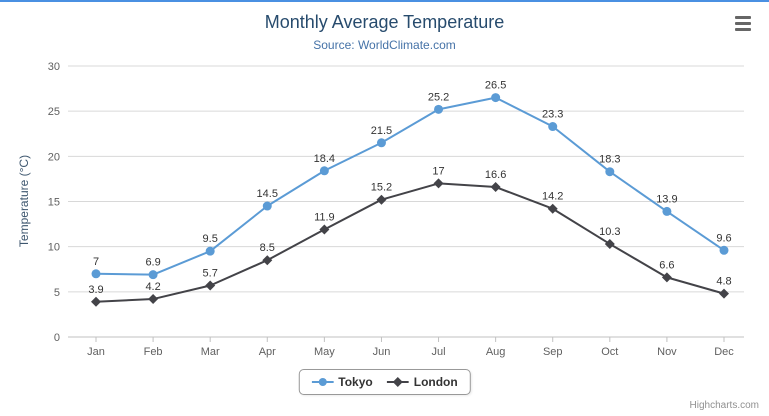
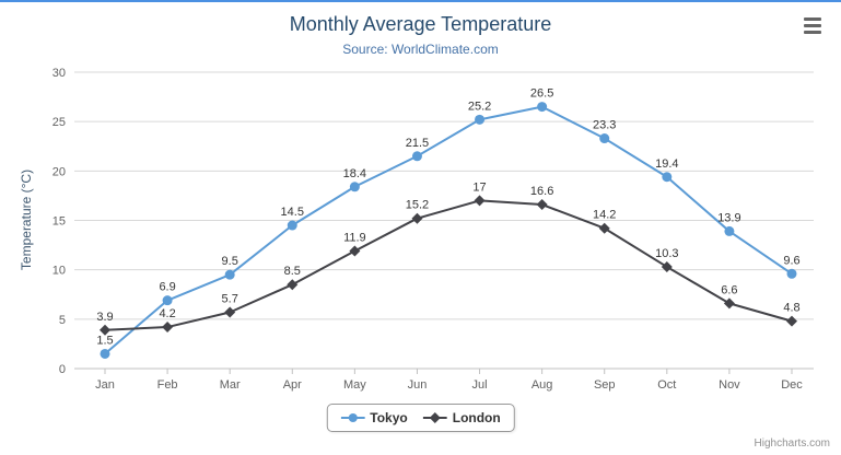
Tokyo/Jan: 7 -> 1.5
Tokyo/Oct: 18.3 -> 19.4
